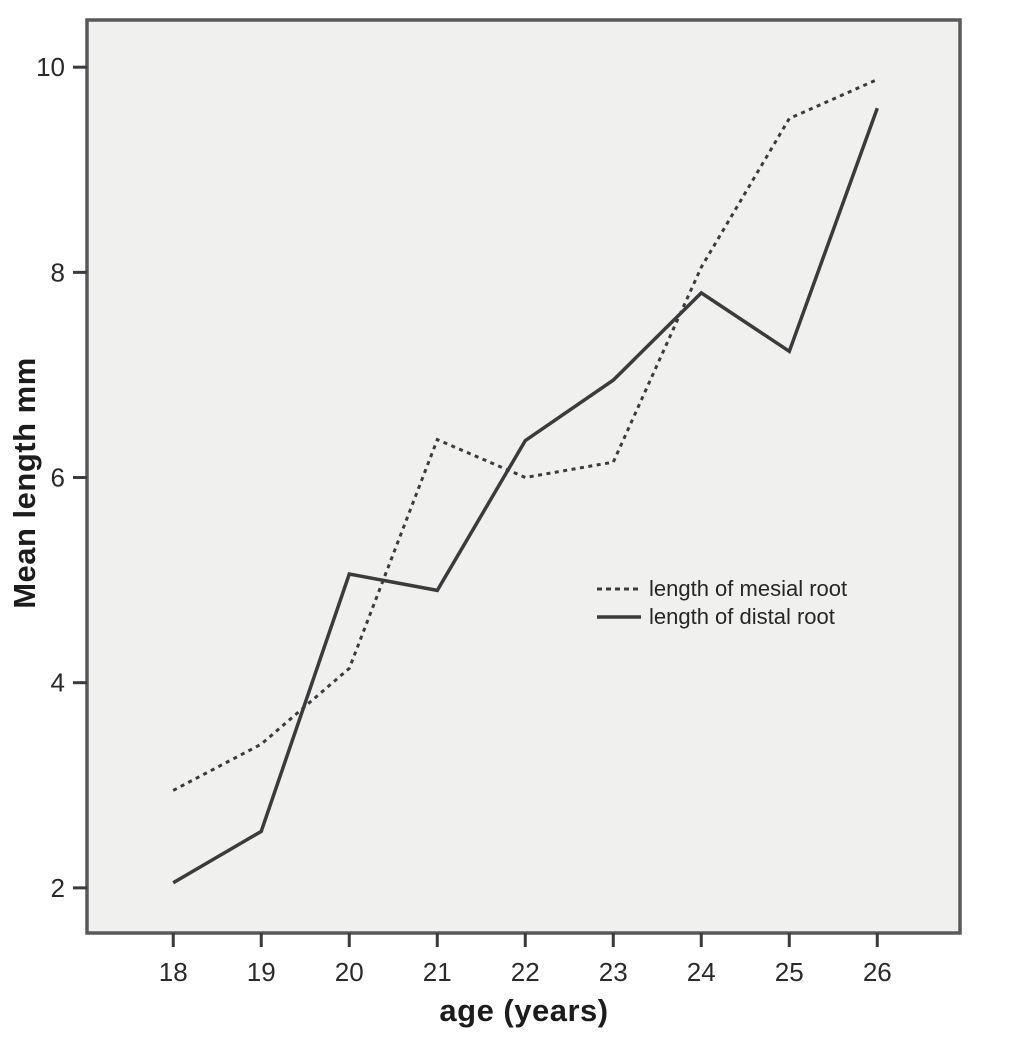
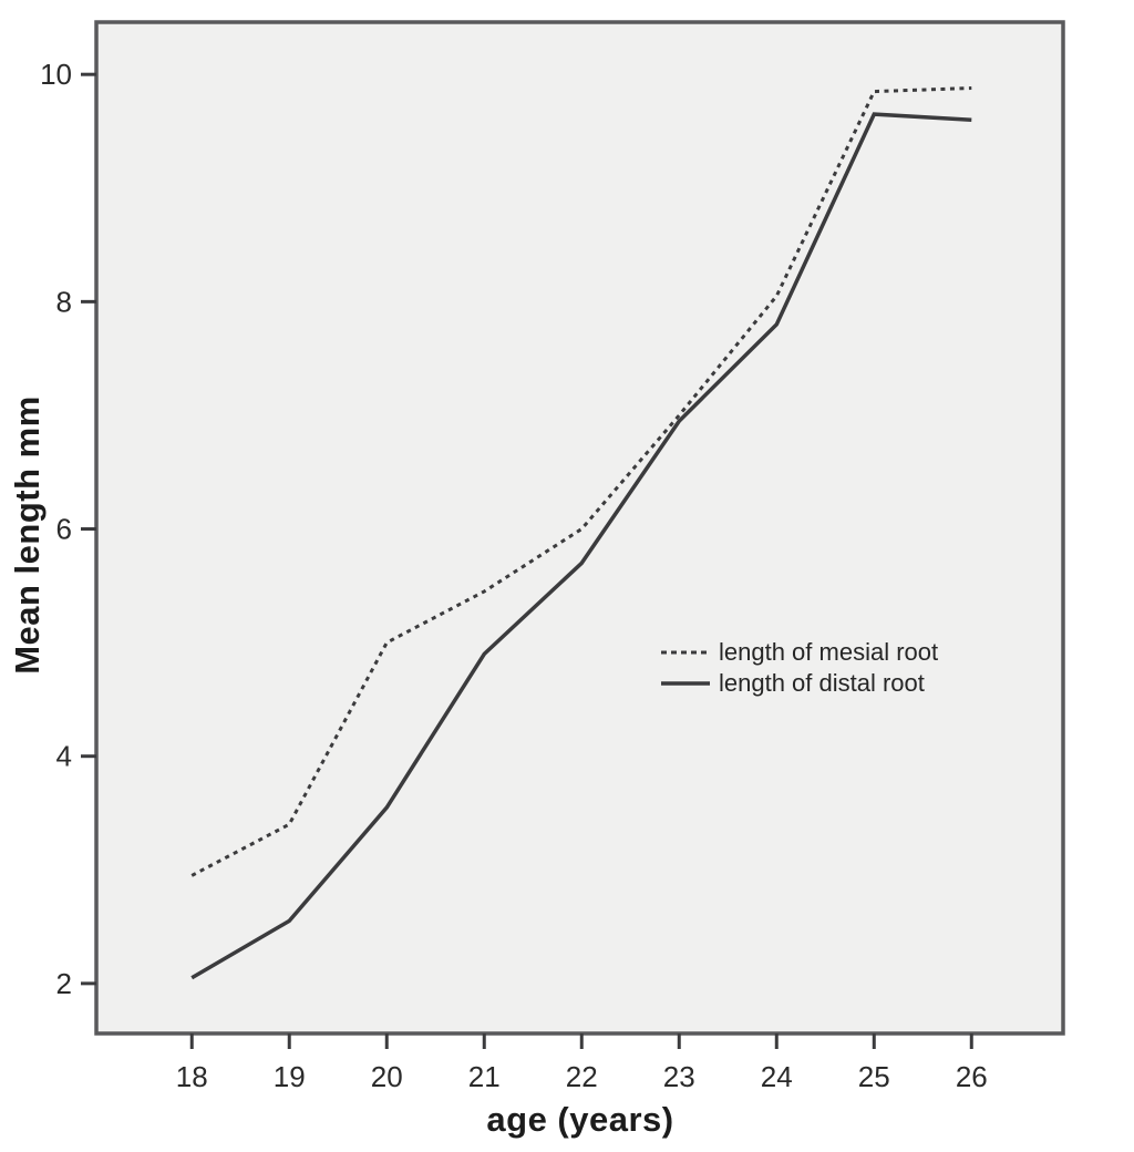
length of mesial root/20: 4.14 -> 5.00
length of distal root/20: 5.06 -> 3.55
length of mesial root/21: 6.37 -> 5.45
length of distal root/22: 6.36 -> 5.70
length of mesial root/23: 6.15 -> 7.00
length of mesial root/25: 9.50 -> 9.85
length of distal root/25: 7.23 -> 9.65
